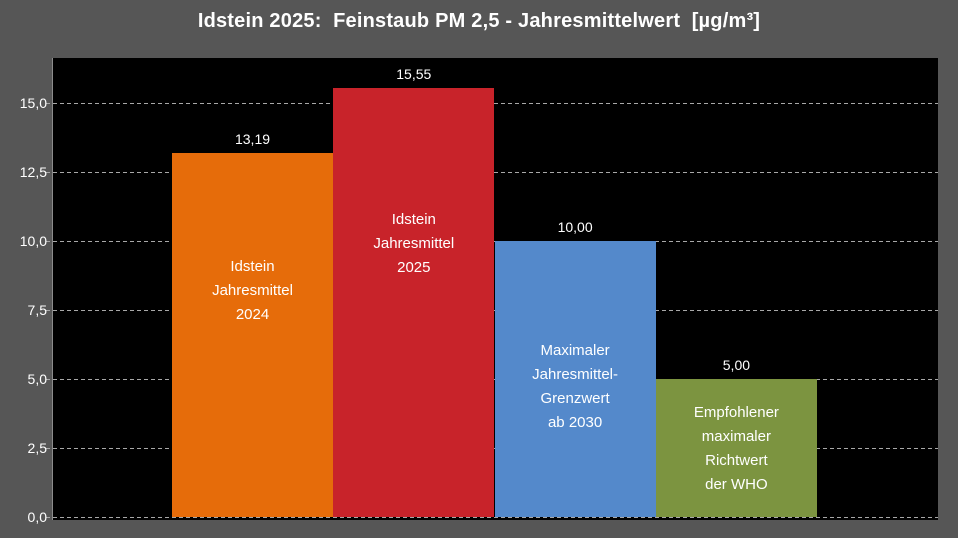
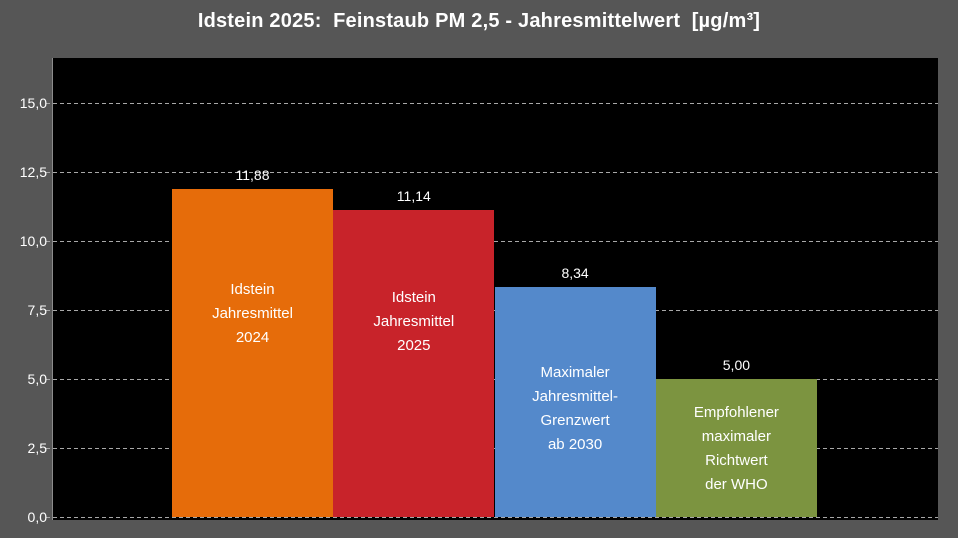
Idstein Jahresmittel 2024: 13,19 -> 11,88
Idstein Jahresmittel 2025: 15,55 -> 11,14
Maximaler Jahresmittel- Grenzwert ab 2030: 10,00 -> 8,34
